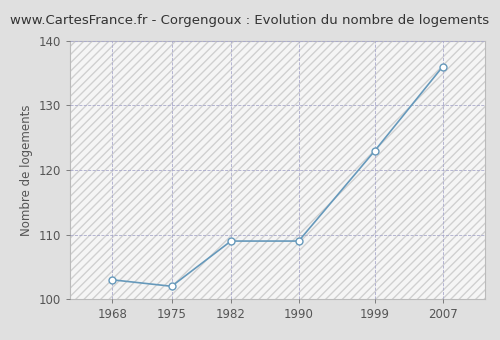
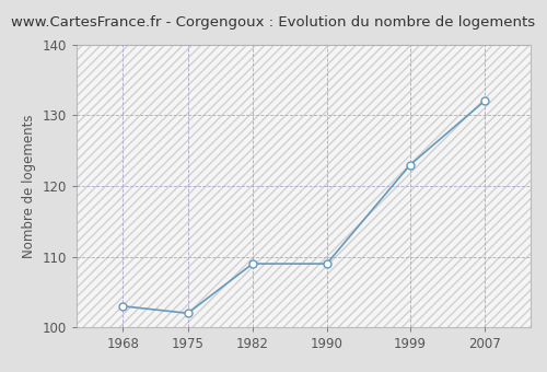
2007: 136 -> 132
